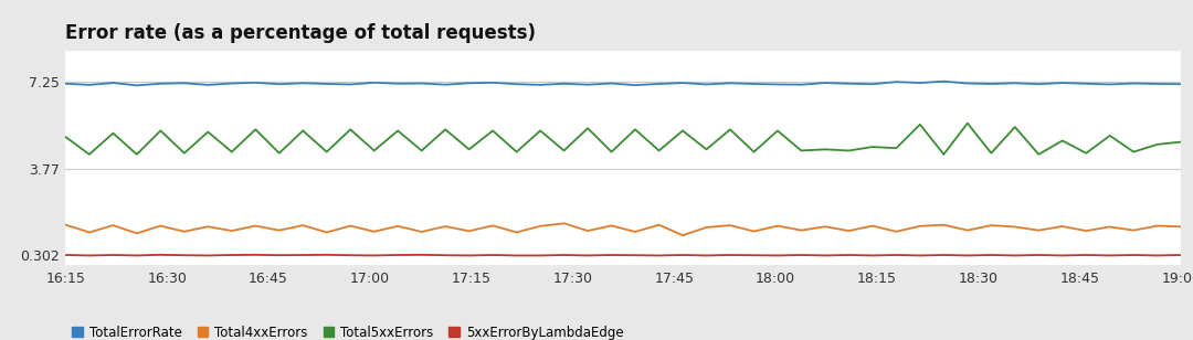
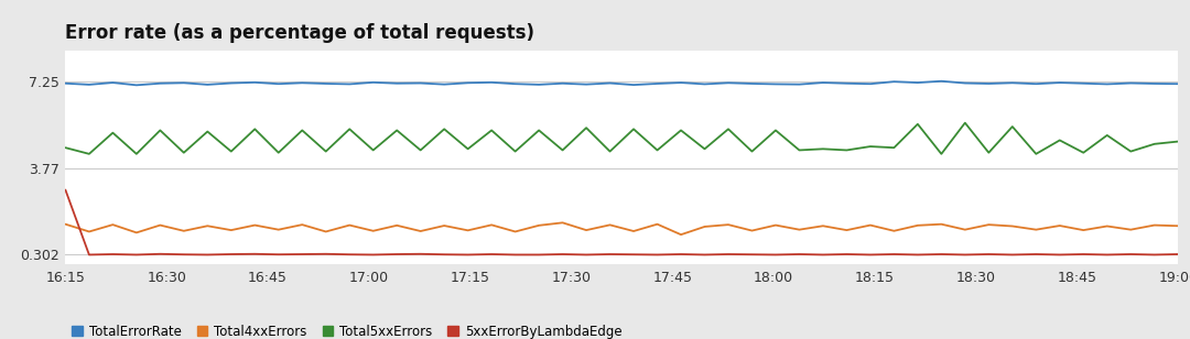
Total5xxErrors/16:15: 5.05 -> 4.60
5xxErrorByLambdaEdge/16:15: 0.31 -> 2.90
